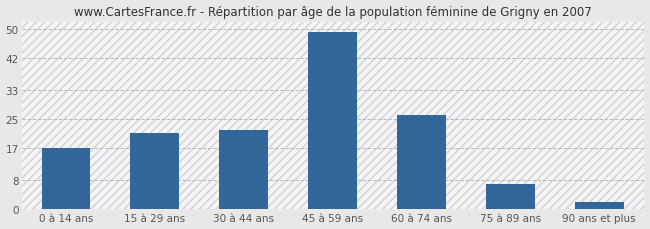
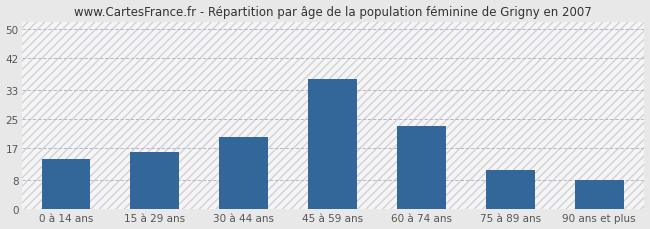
0 à 14 ans: 17 -> 14
15 à 29 ans: 21 -> 16
30 à 44 ans: 22 -> 20
45 à 59 ans: 49 -> 36
60 à 74 ans: 26 -> 23
75 à 89 ans: 7 -> 11
90 ans et plus: 2 -> 8
